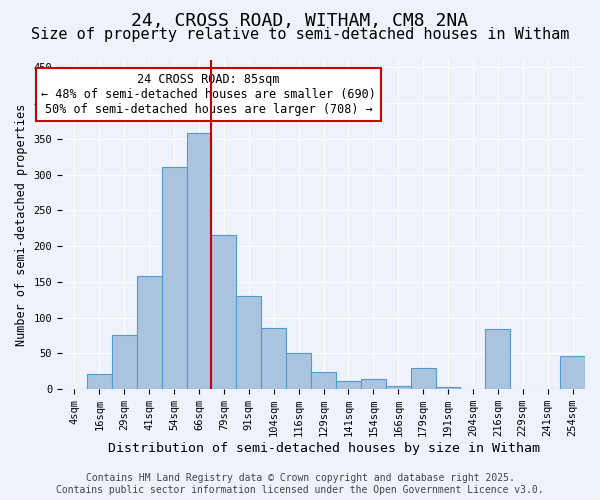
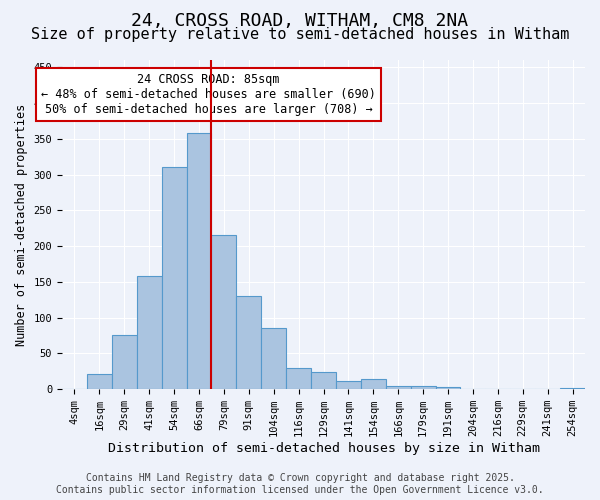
116sqm: 50 -> 30
179sqm: 30 -> 5
216sqm: 84 -> 1
254sqm: 46 -> 2
